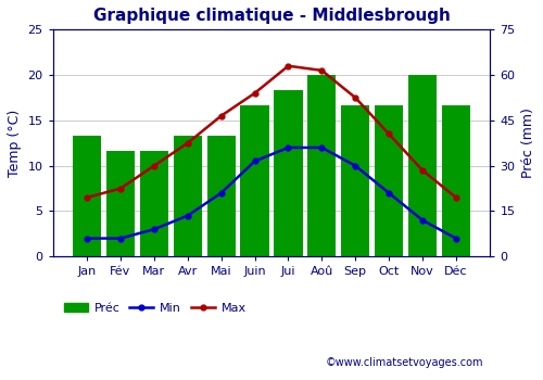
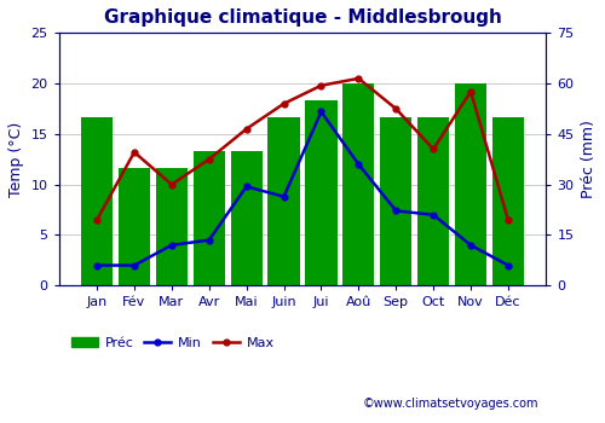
Préc/Jan: 40 -> 50
Max/Fév: 7.5 -> 13.2
Min/Mar: 3.0 -> 4.0
Min/Mai: 7.0 -> 9.8
Min/Juin: 10.5 -> 8.8
Min/Jui: 12.0 -> 17.2
Max/Jui: 21.0 -> 19.8
Min/Sep: 10.0 -> 7.4
Max/Nov: 9.5 -> 19.2
